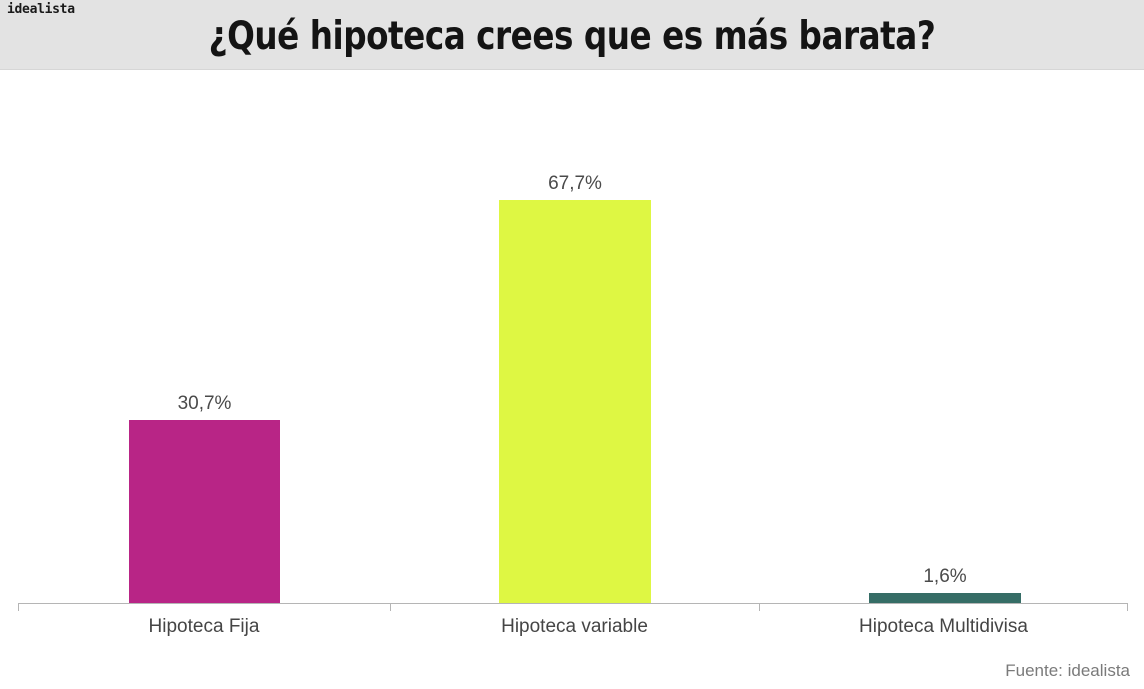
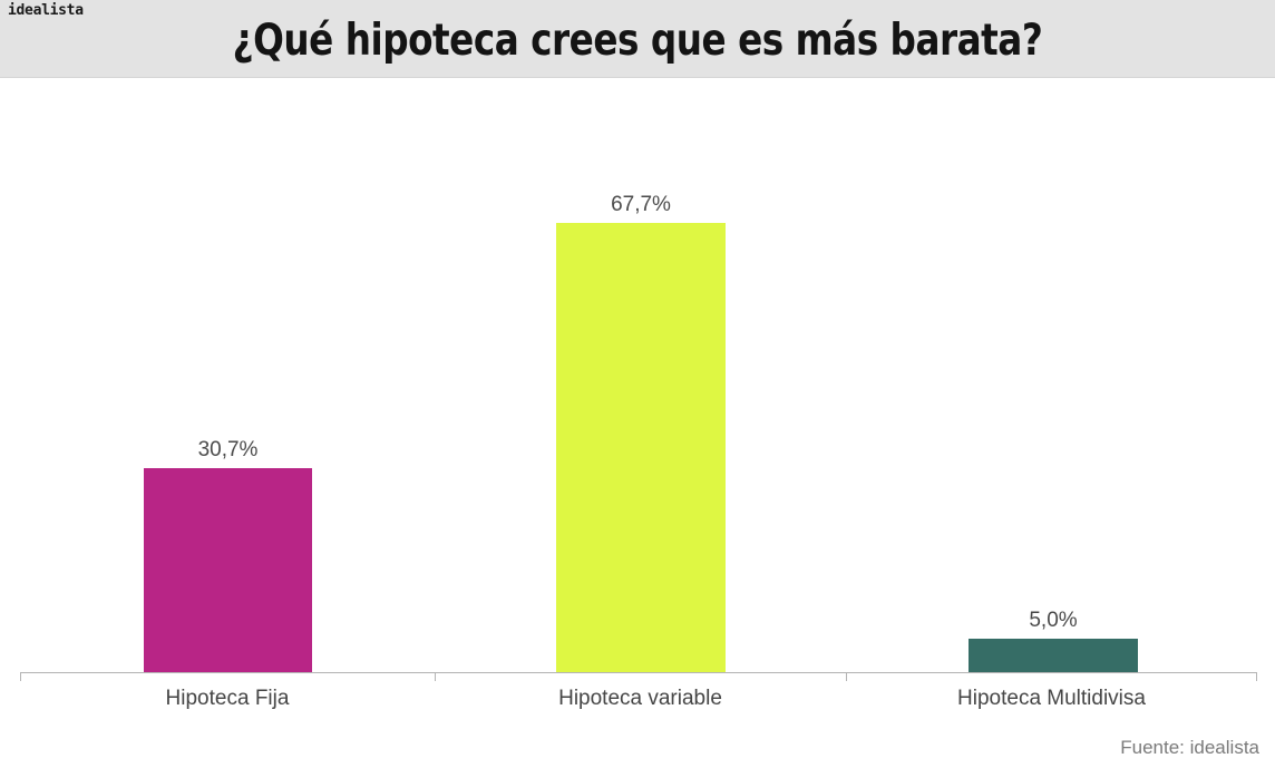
Hipoteca Multidivisa: 1,6% -> 5,0%
